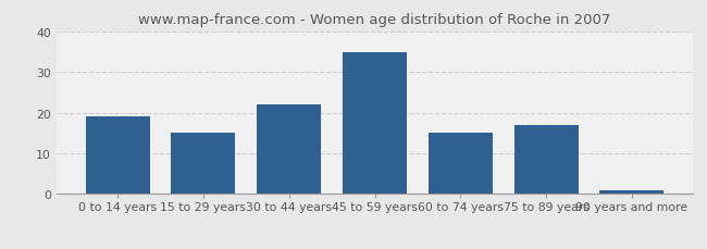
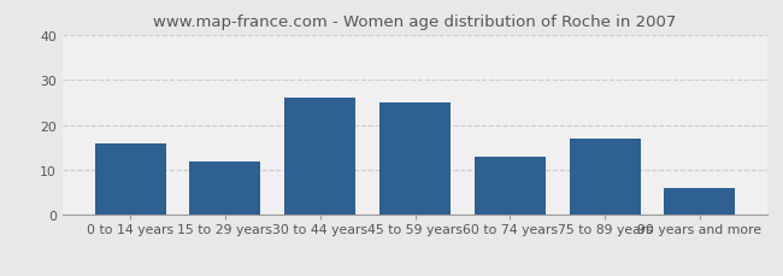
0 to 14 years: 19 -> 16
15 to 29 years: 15 -> 12
30 to 44 years: 22 -> 26
45 to 59 years: 35 -> 25
60 to 74 years: 15 -> 13
90 years and more: 1 -> 6
